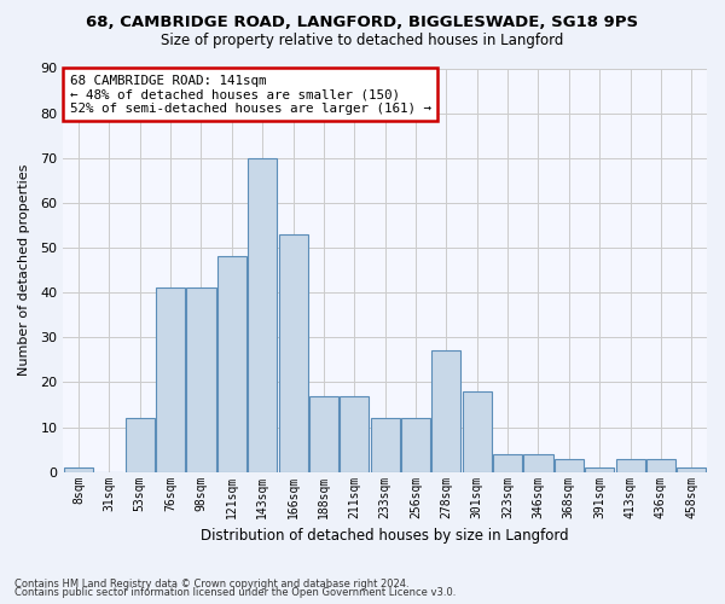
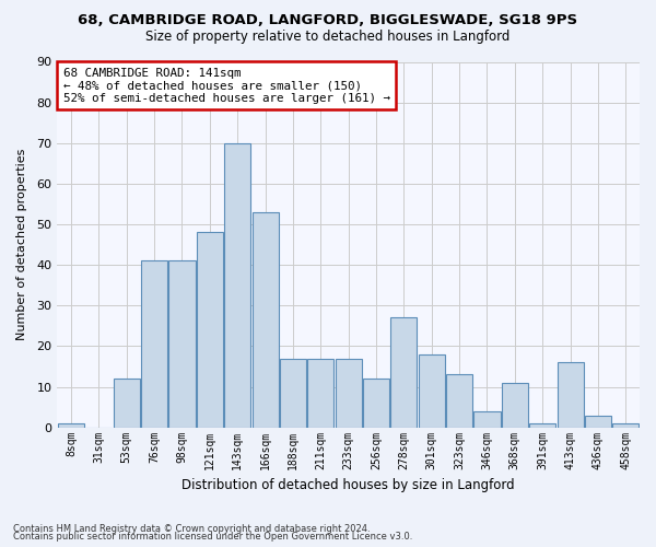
233sqm: 12 -> 17
323sqm: 4 -> 13
368sqm: 3 -> 11
413sqm: 3 -> 16
